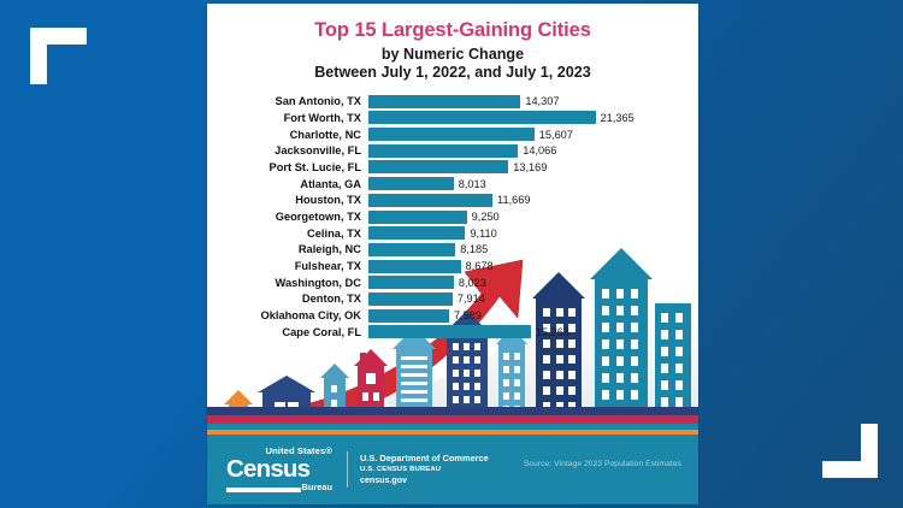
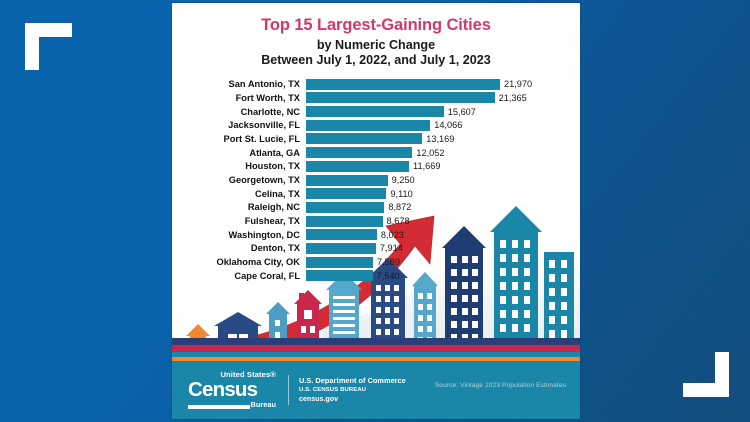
San Antonio, TX: 14,307 -> 21,970
Atlanta, GA: 8,013 -> 12,052
Raleigh, NC: 8,185 -> 8,872
Cape Coral, FL: 15,268 -> 7,540
